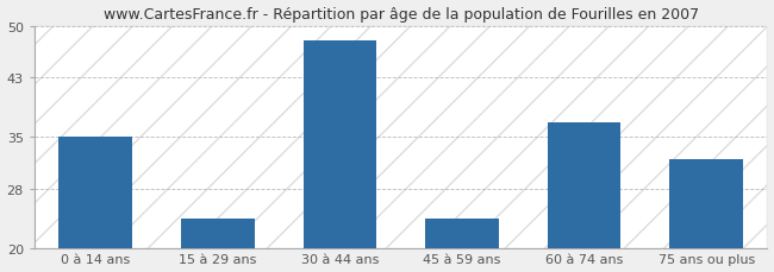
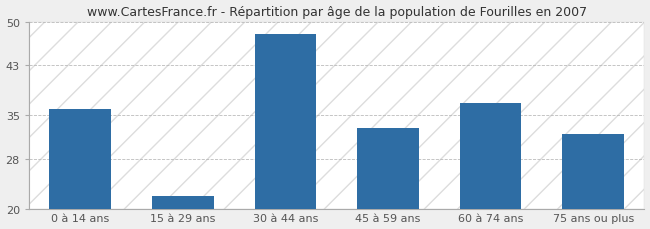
0 à 14 ans: 35 -> 36
15 à 29 ans: 24 -> 22
45 à 59 ans: 24 -> 33
